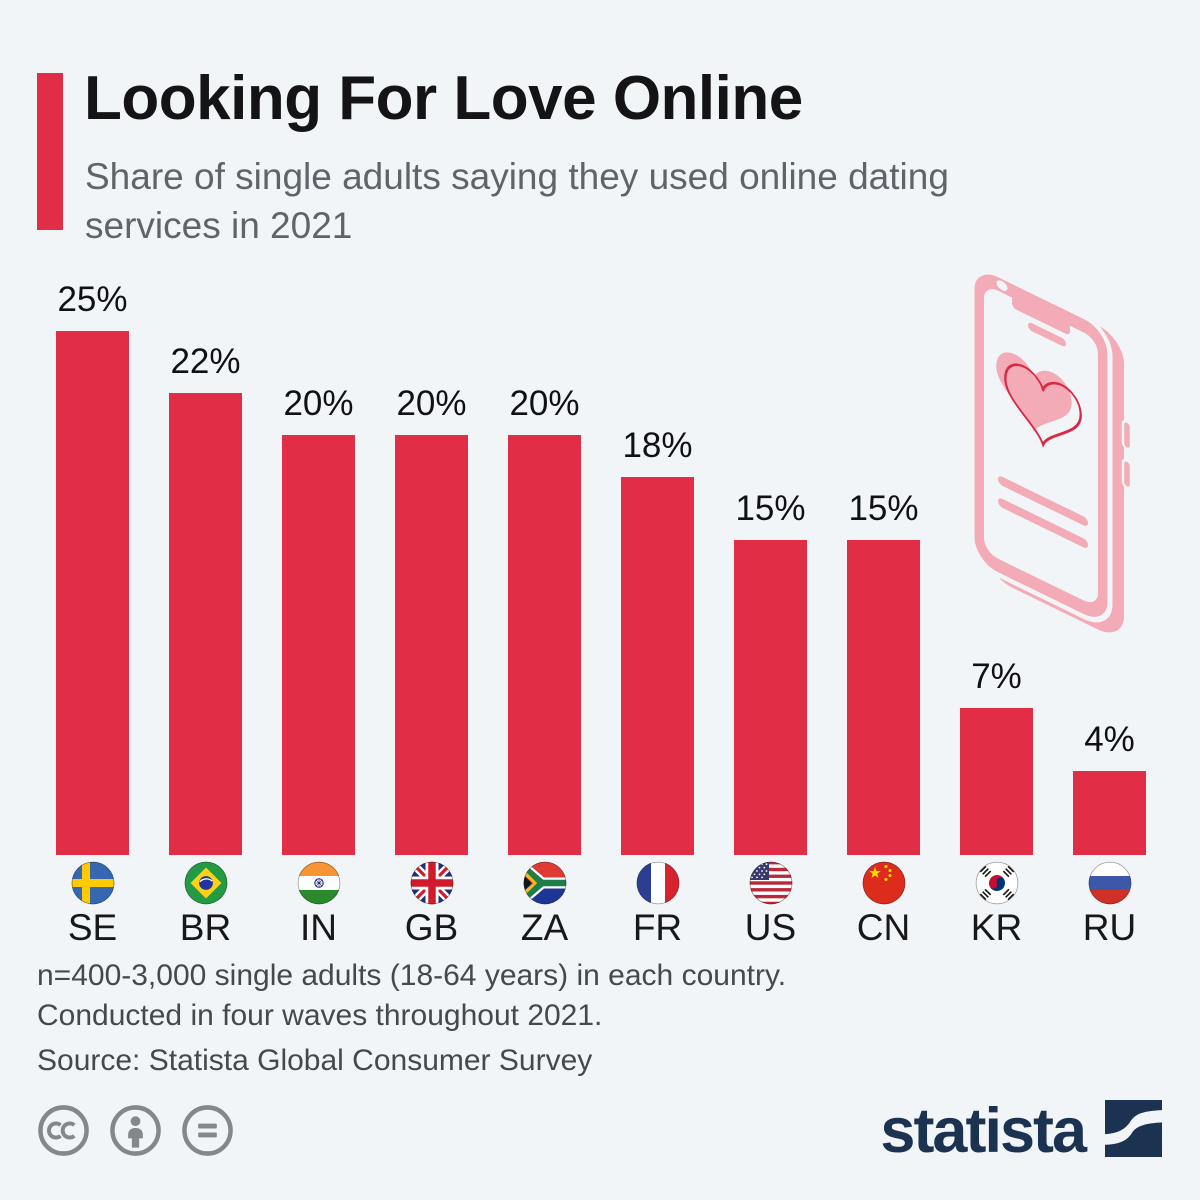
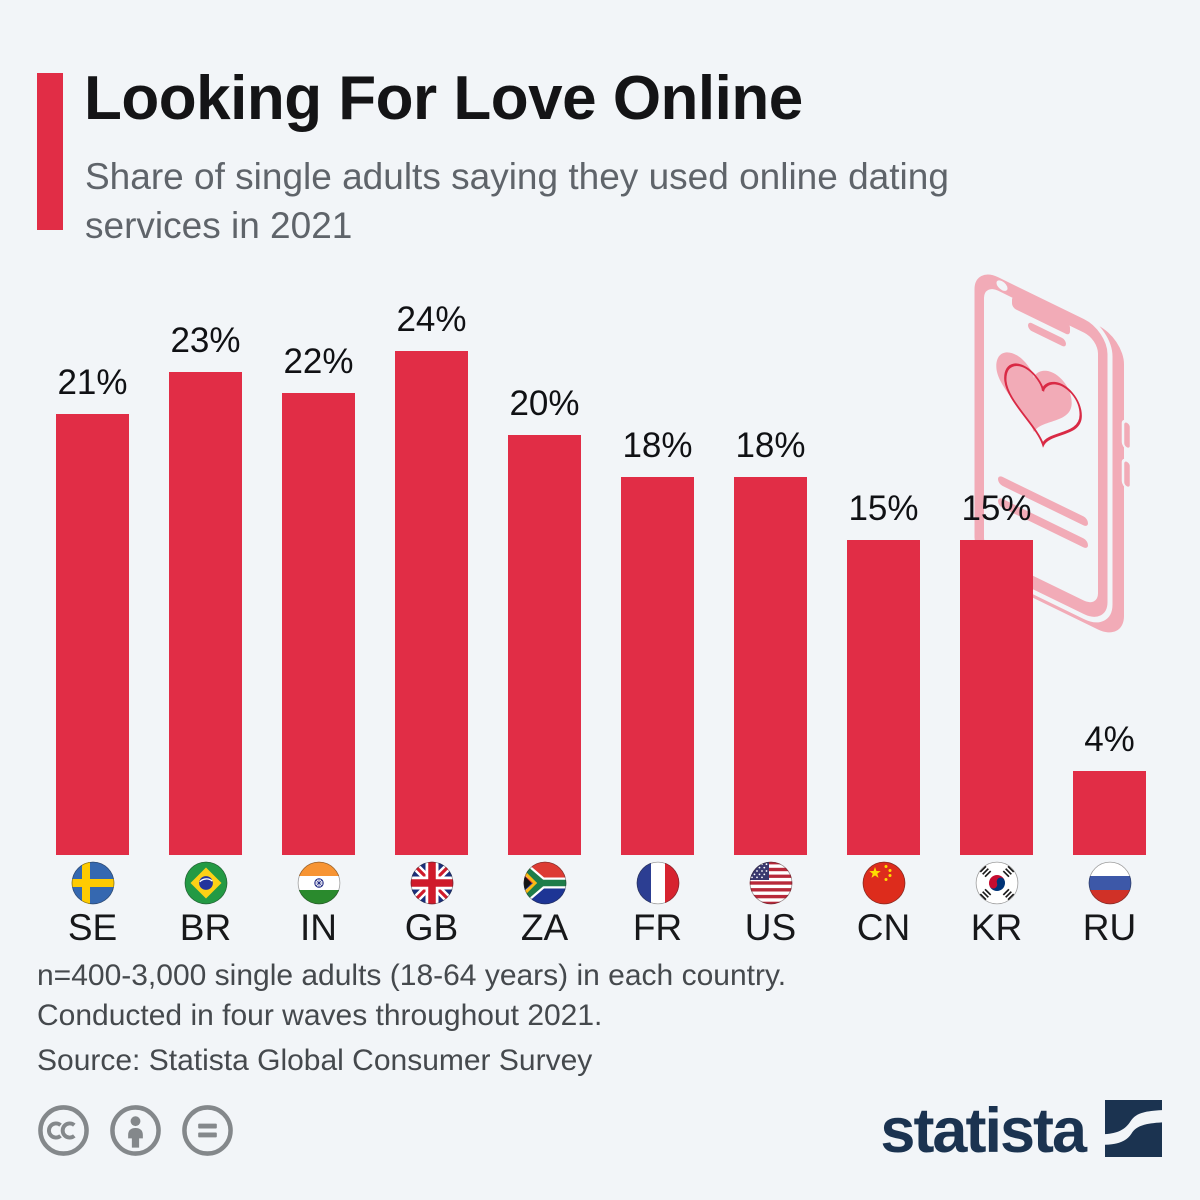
SE: 25% -> 21%
BR: 22% -> 23%
IN: 20% -> 22%
GB: 20% -> 24%
US: 15% -> 18%
KR: 7% -> 15%
